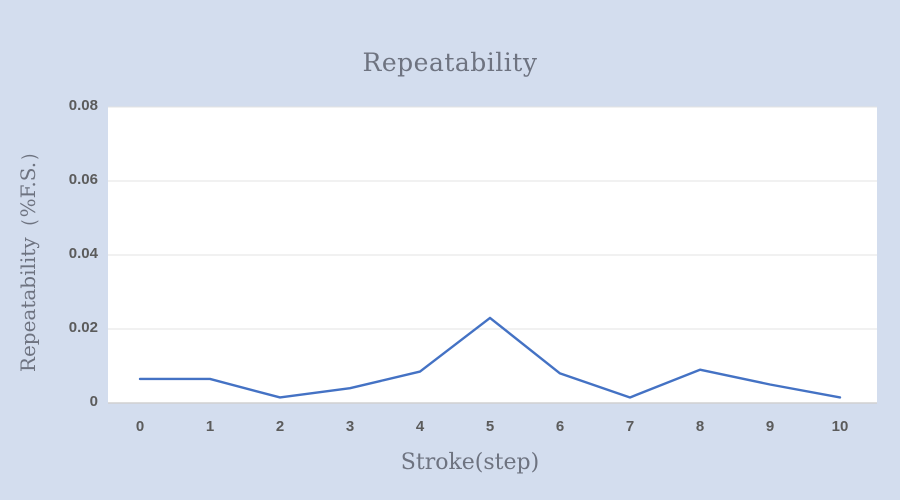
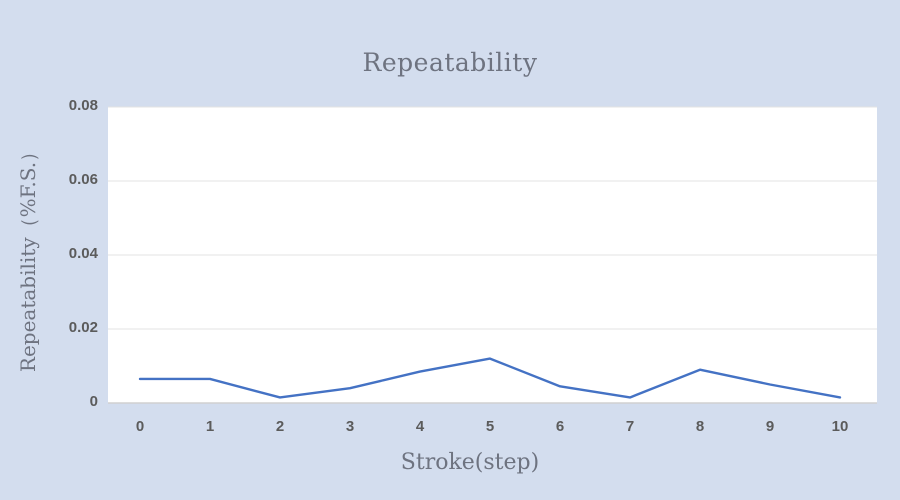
5: 0.023 -> 0.012
6: 0.008 -> 0.004
